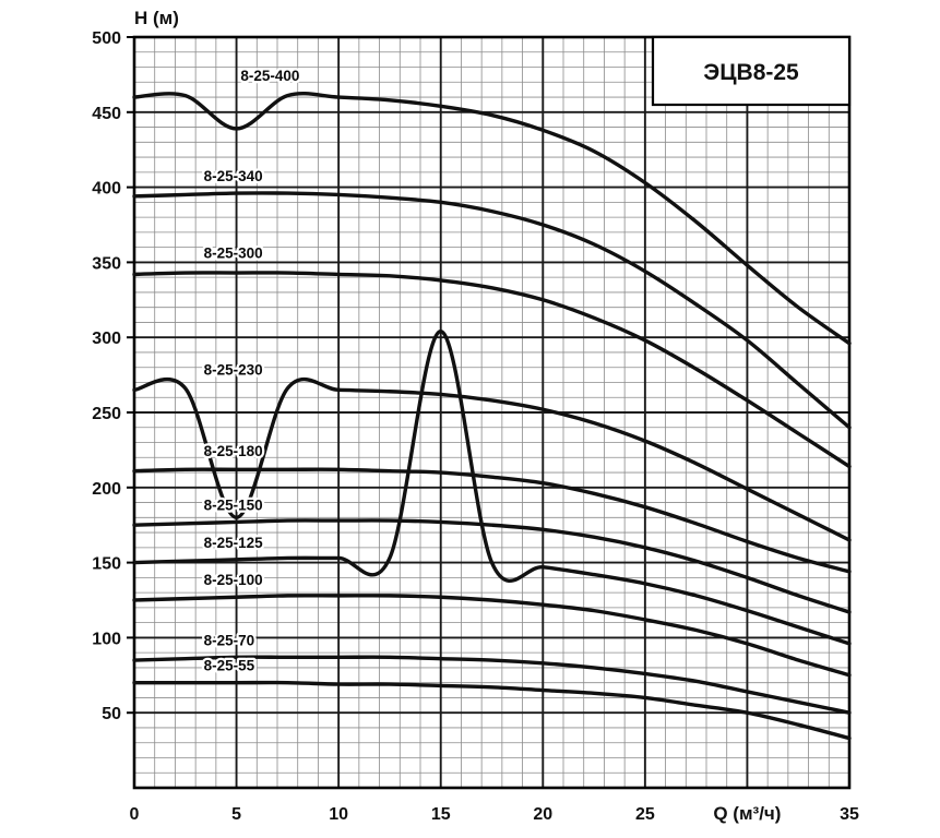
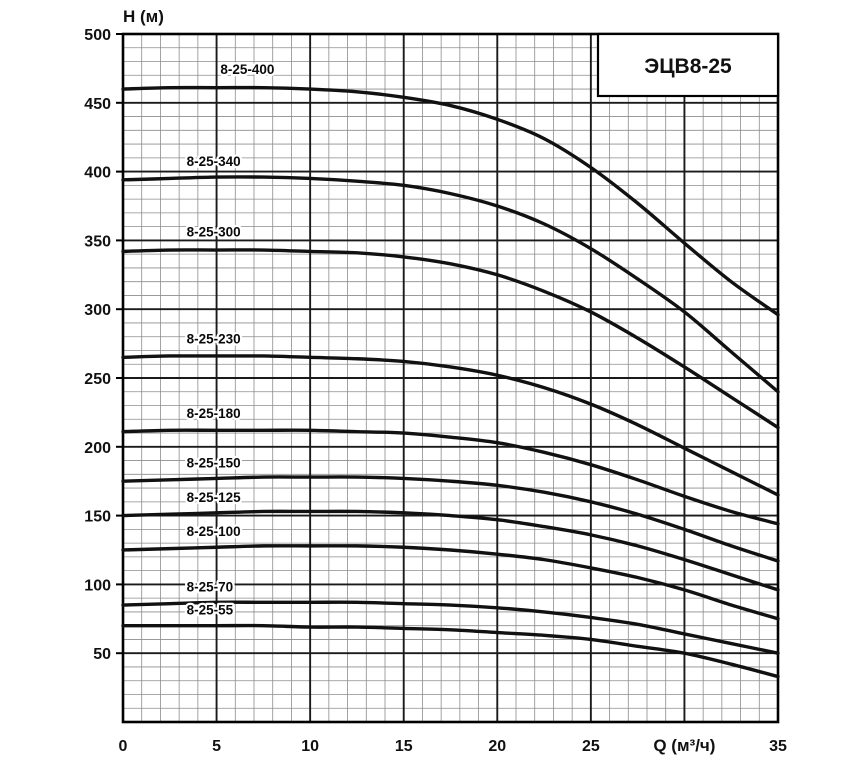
8-25-400/5: 439 -> 461
8-25-230/5: 180 -> 266
8-25-125/15: 304 -> 152
